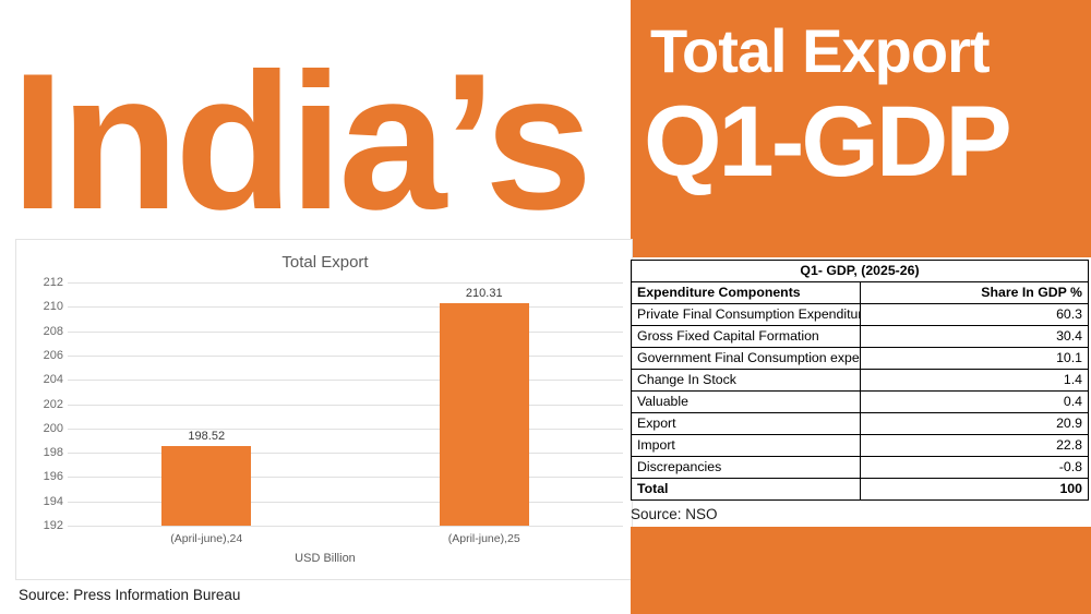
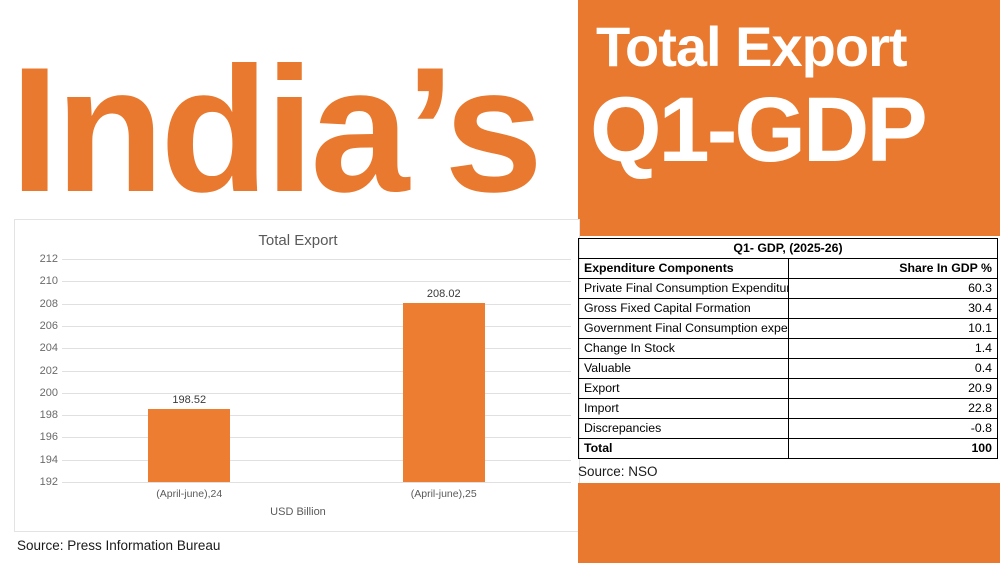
(April-june),25: 210.31 -> 208.02
